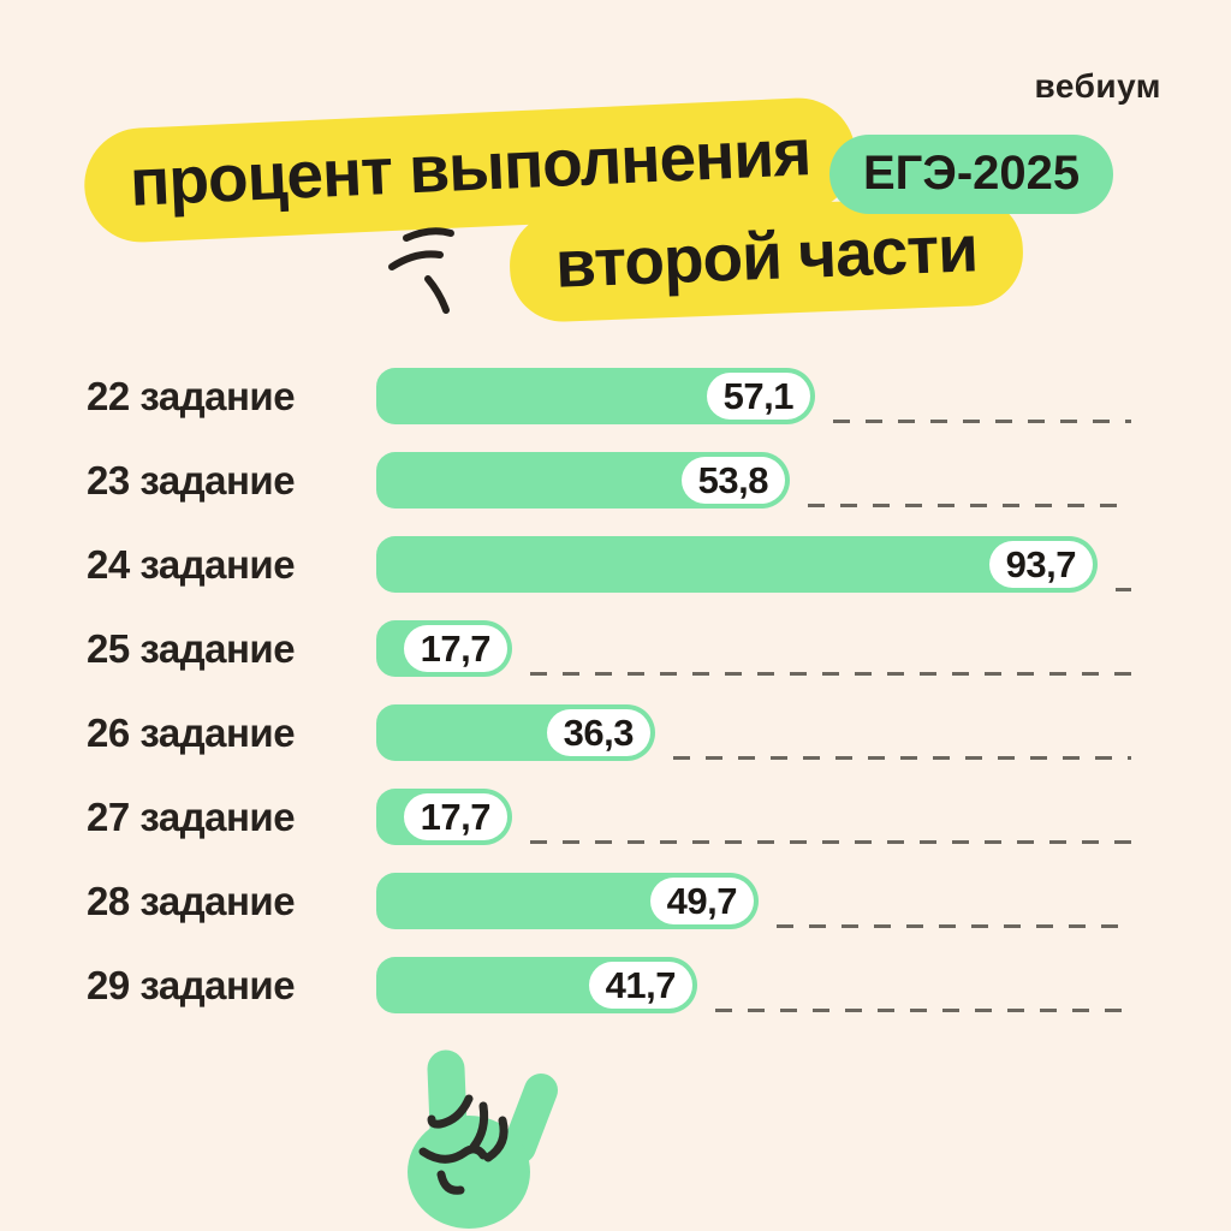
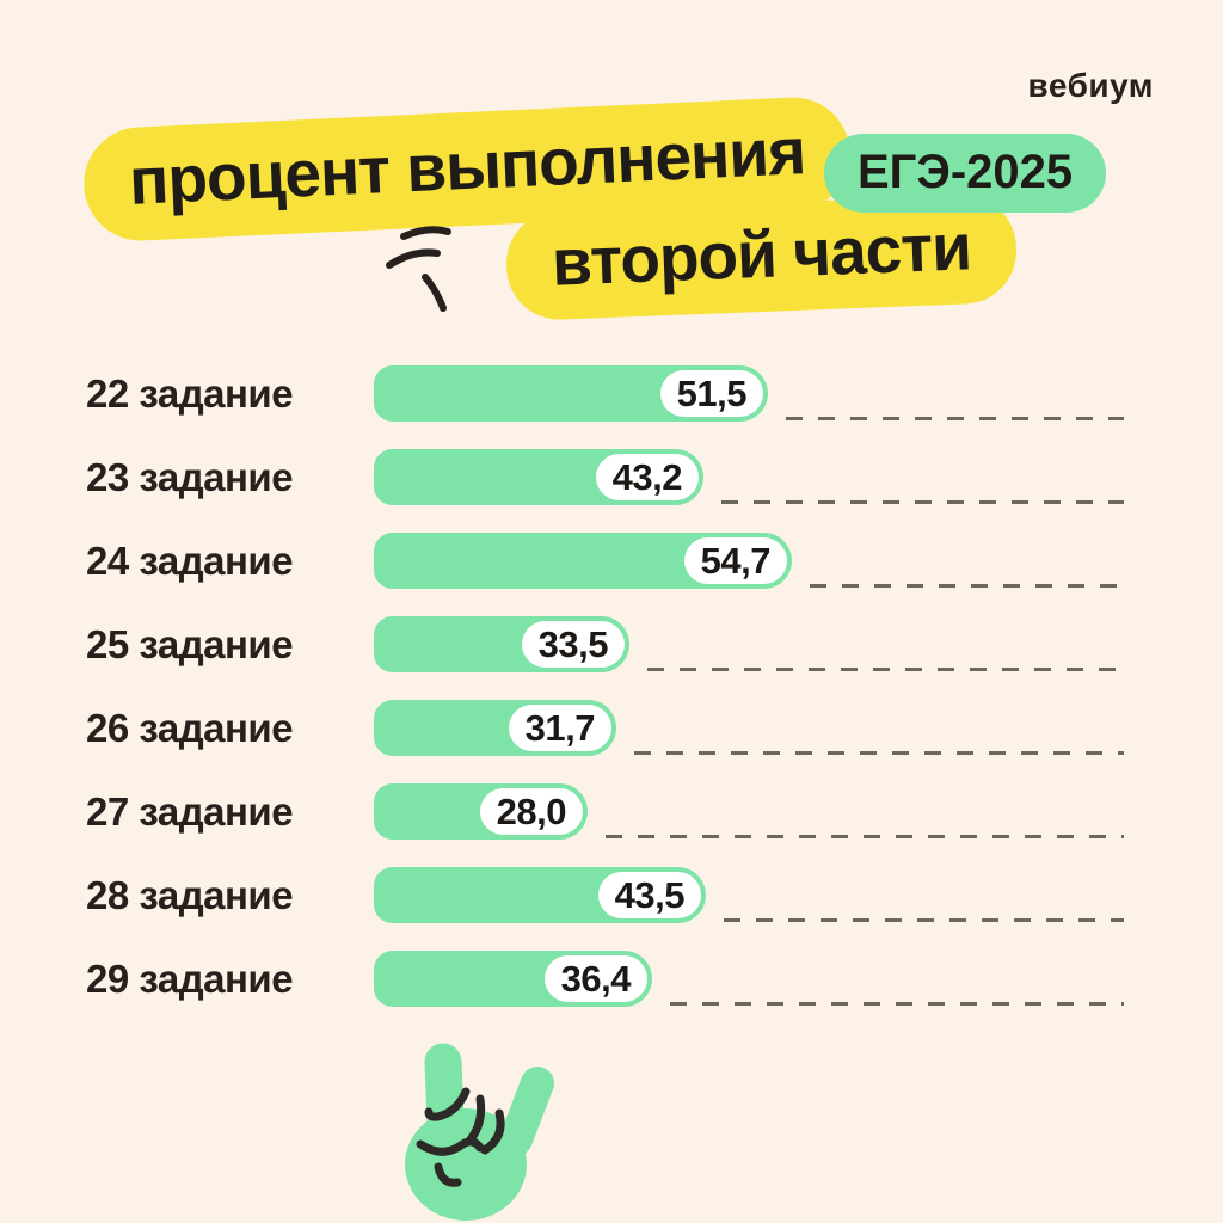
22 задание: 57,1 -> 51,5
23 задание: 53,8 -> 43,2
24 задание: 93,7 -> 54,7
25 задание: 17,7 -> 33,5
26 задание: 36,3 -> 31,7
27 задание: 17,7 -> 28,0
28 задание: 49,7 -> 43,5
29 задание: 41,7 -> 36,4
